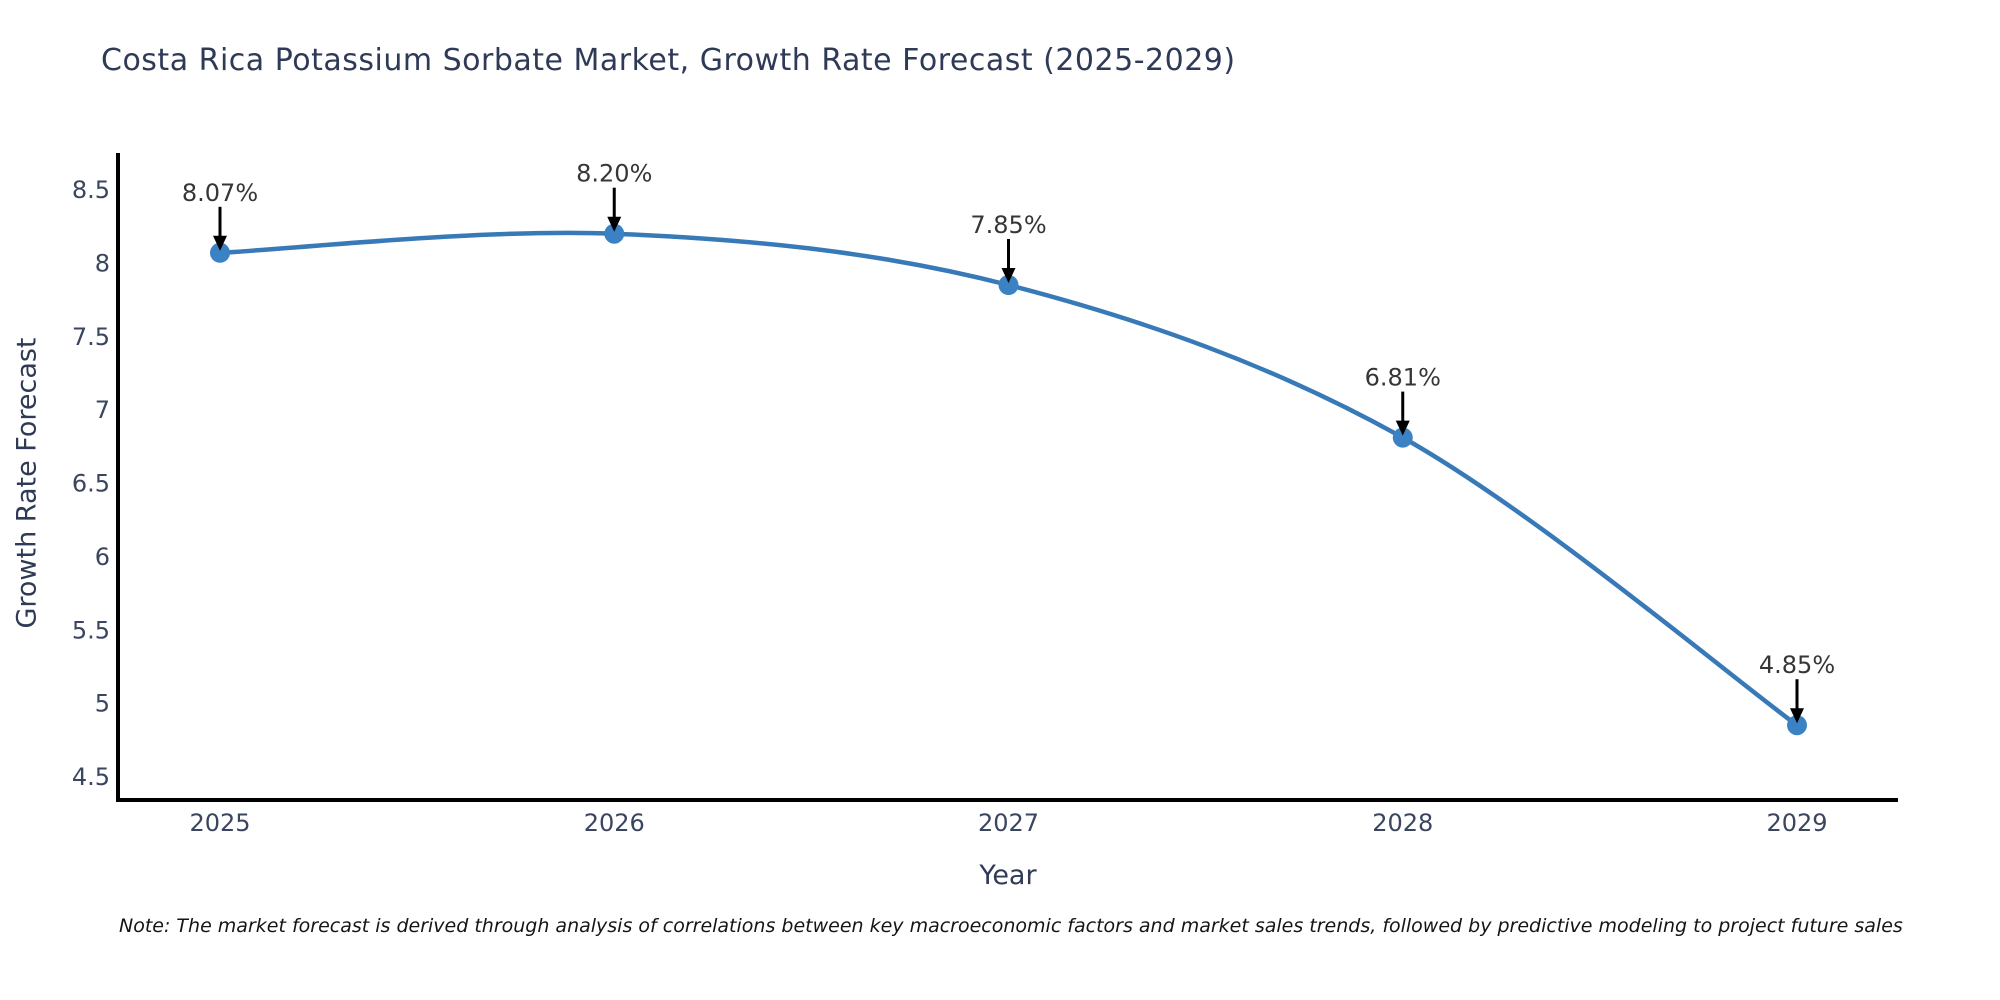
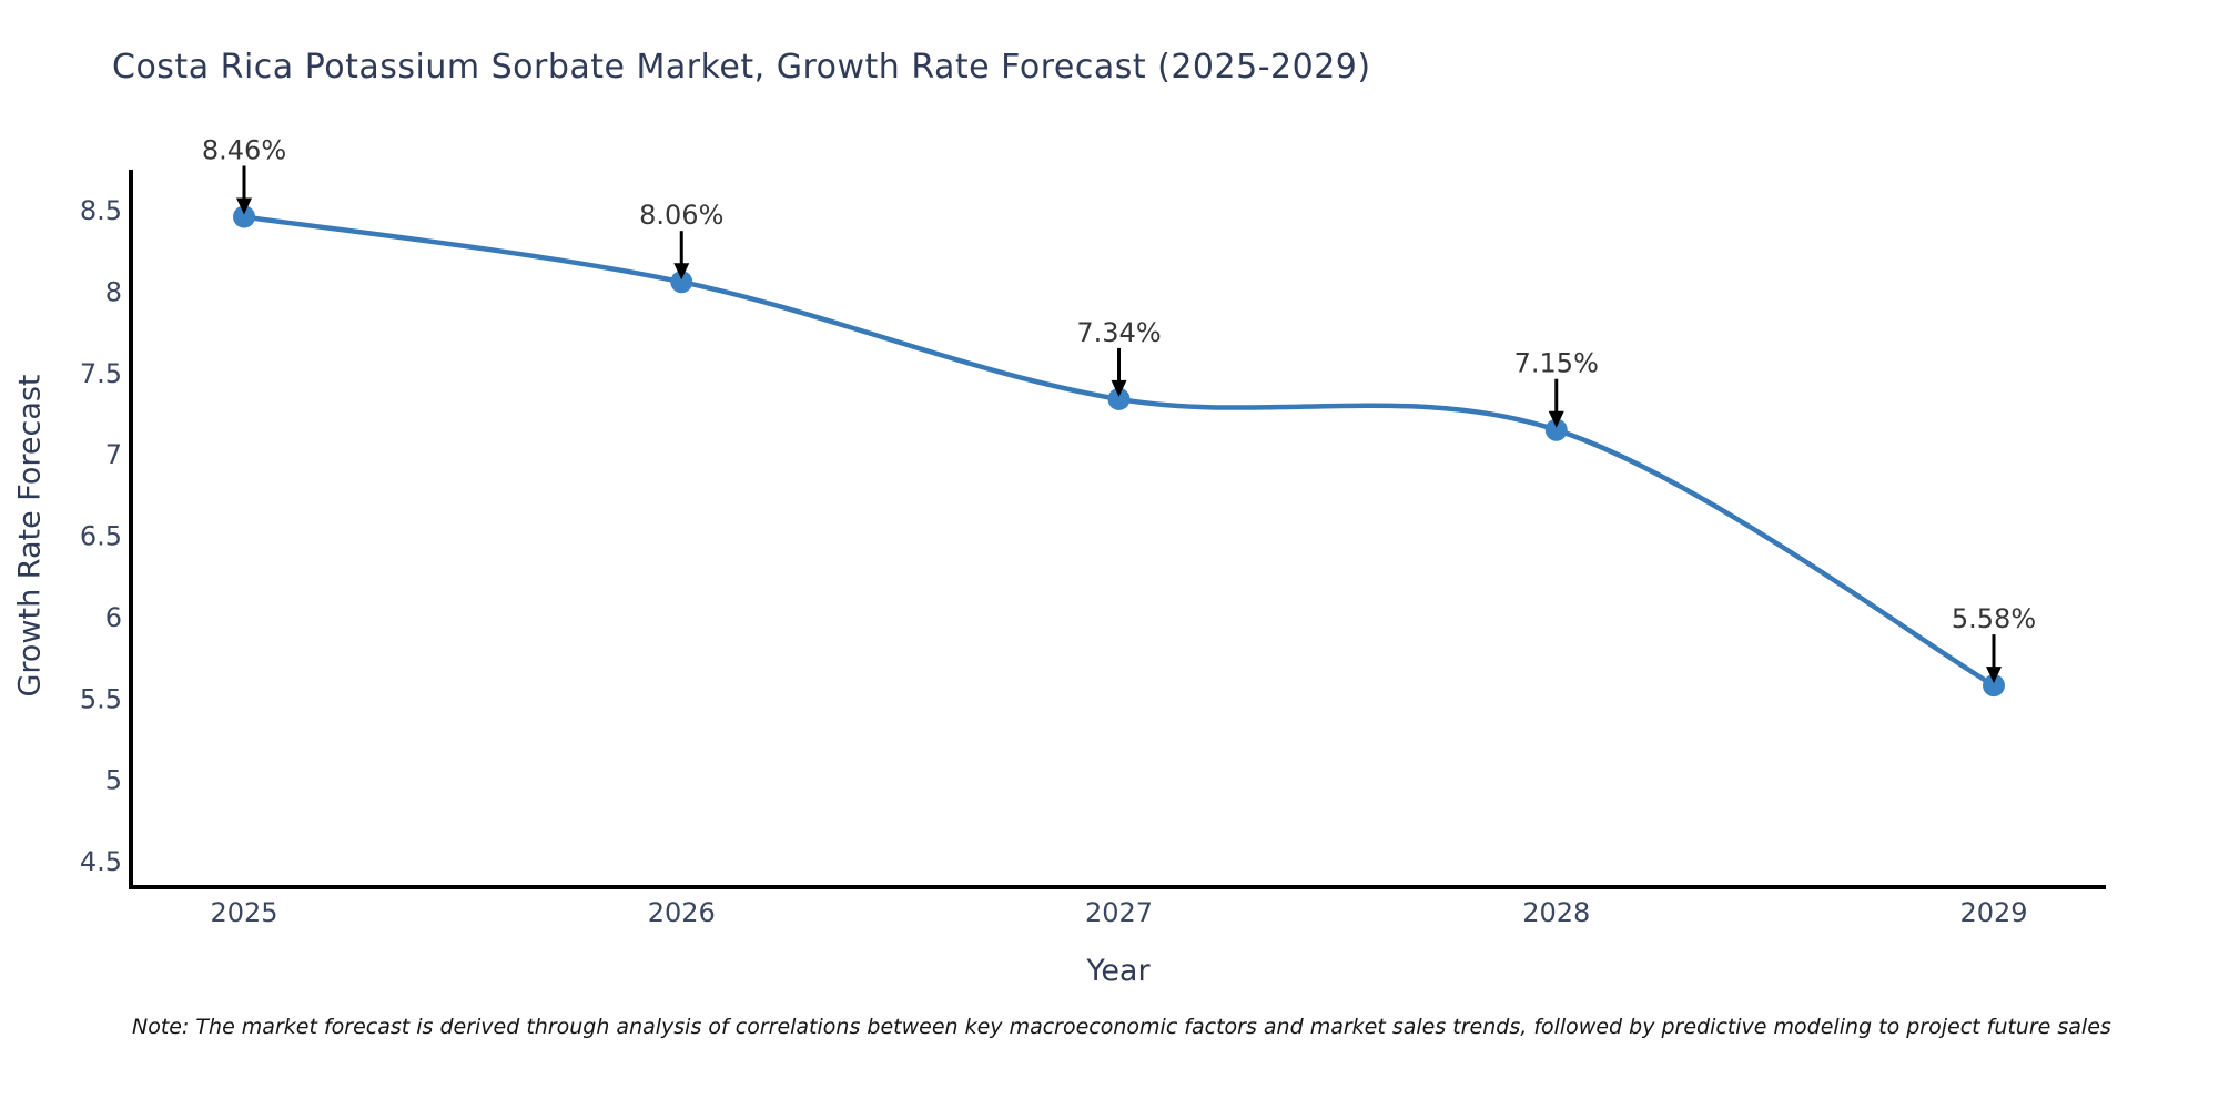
2025: 8.07% -> 8.46%
2026: 8.20% -> 8.06%
2027: 7.85% -> 7.34%
2028: 6.81% -> 7.15%
2029: 4.85% -> 5.58%
